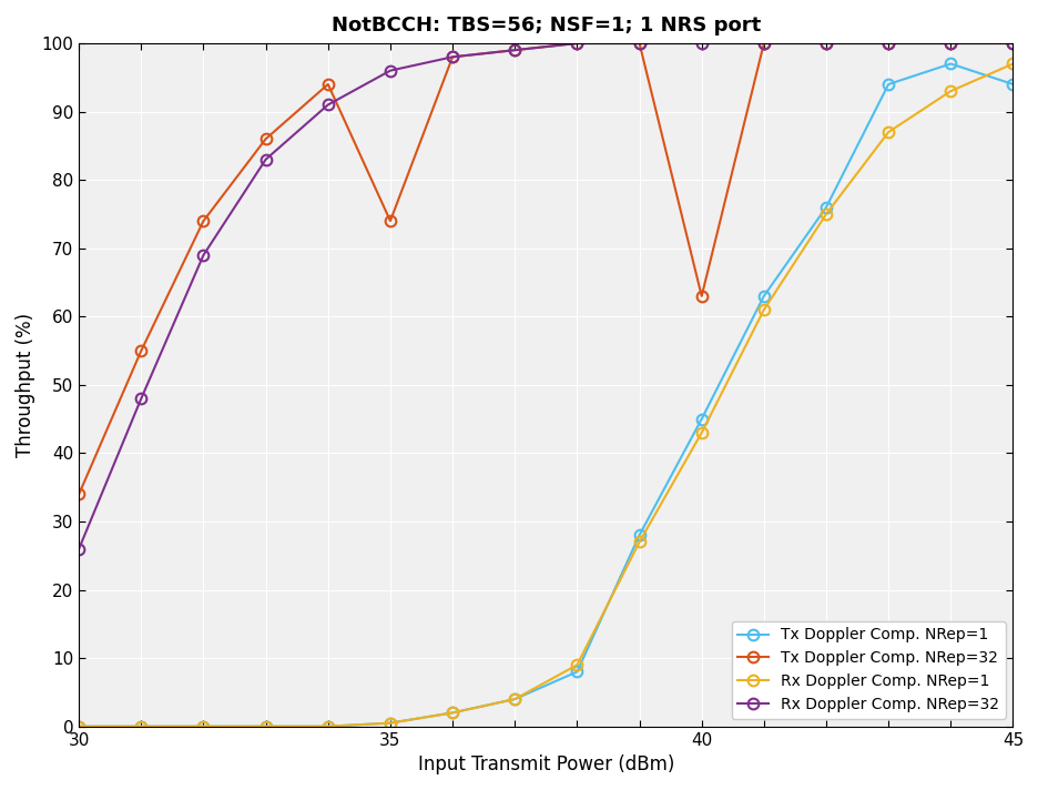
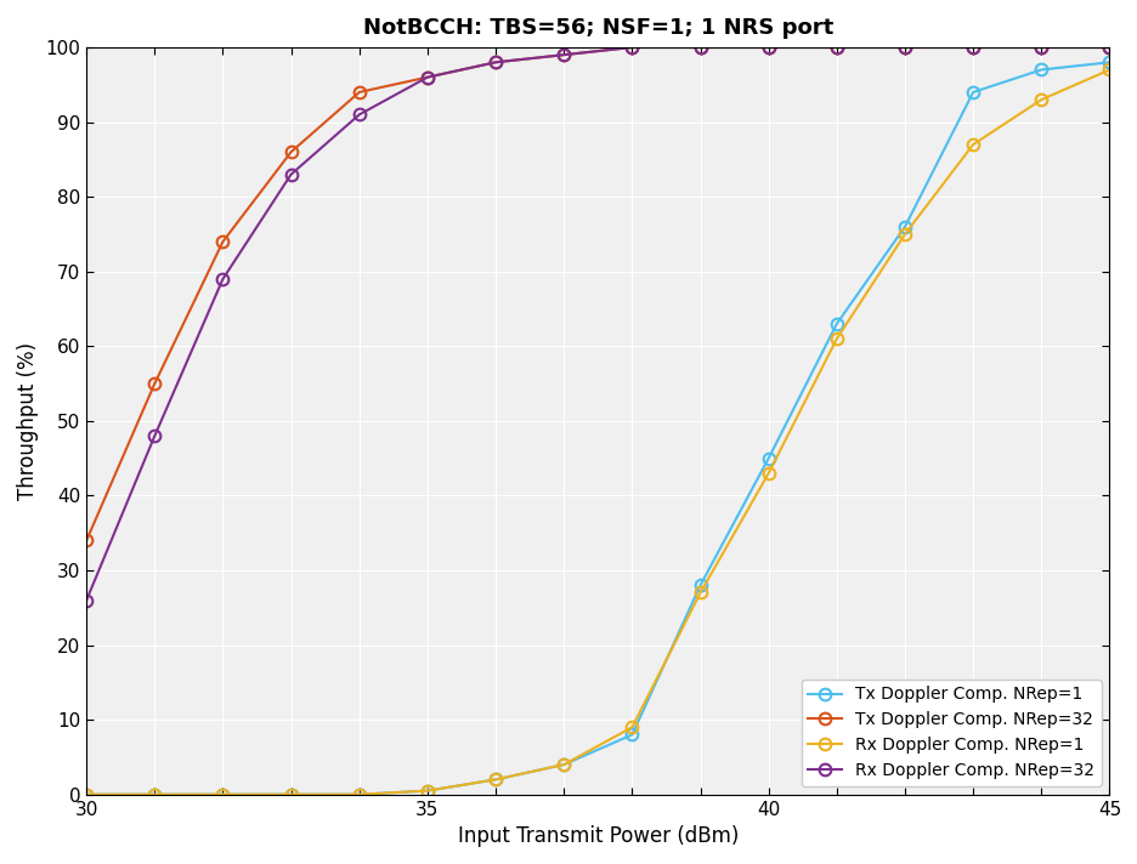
Tx Doppler Comp. NRep=32/35: 74 -> 96
Tx Doppler Comp. NRep=32/40: 63 -> 100
Tx Doppler Comp. NRep=1/45: 94.0 -> 98.0
